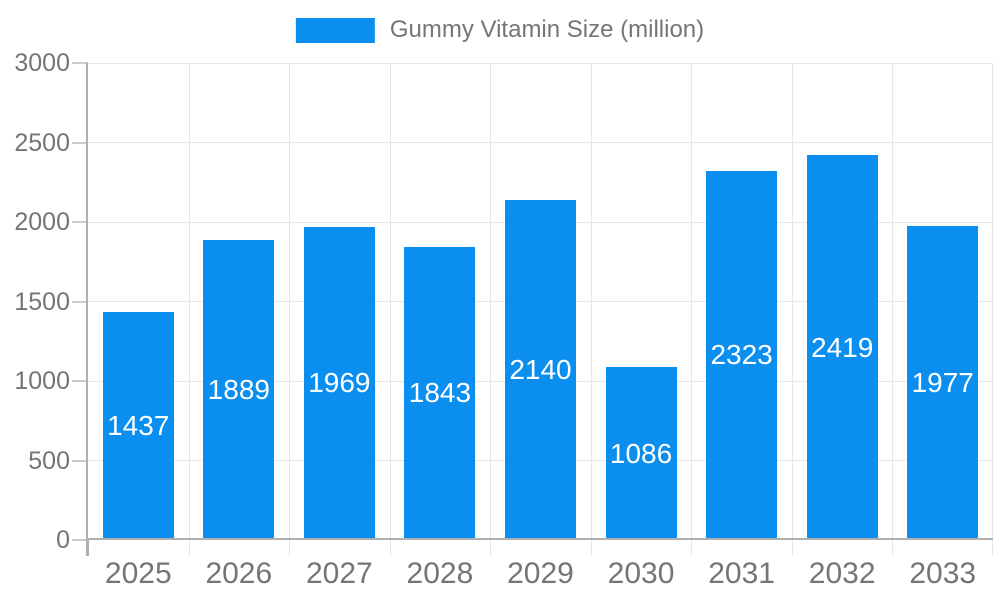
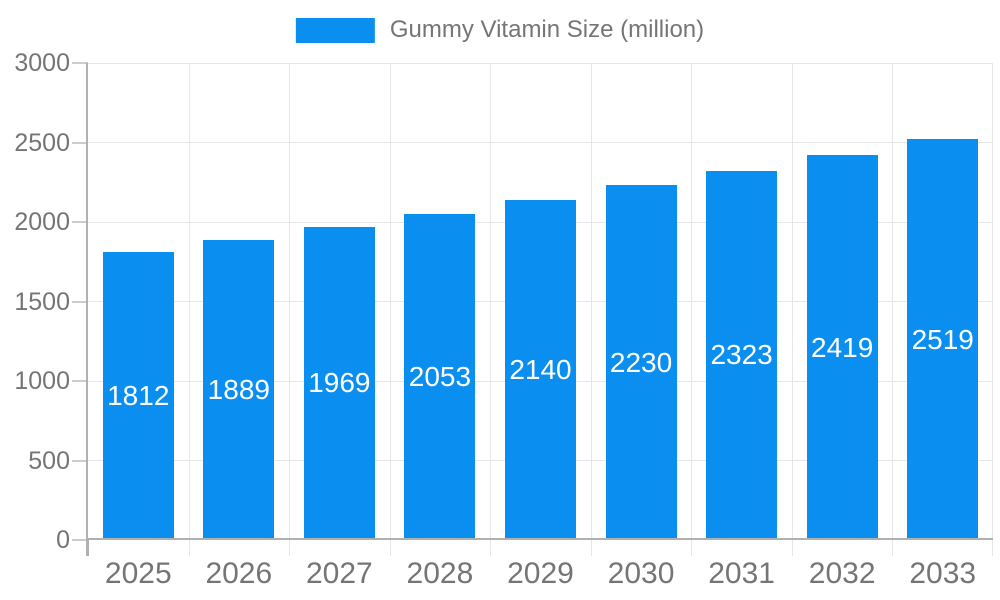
2025: 1437 -> 1812
2028: 1843 -> 2053
2030: 1086 -> 2230
2033: 1977 -> 2519
